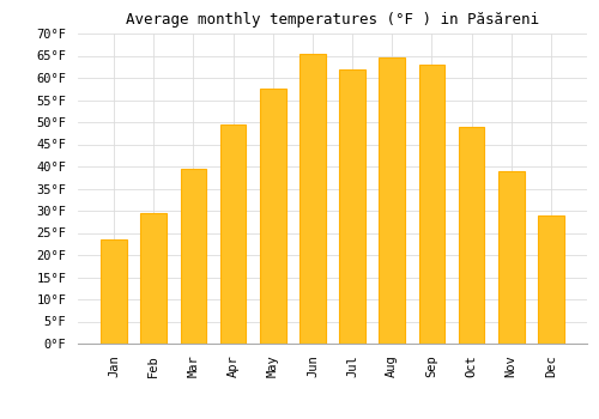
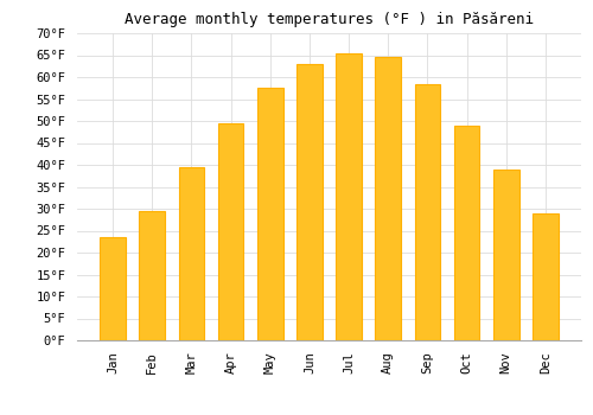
Jun: 65.5°F -> 63.0°F
Jul: 62.0°F -> 65.5°F
Sep: 63.0°F -> 58.5°F
